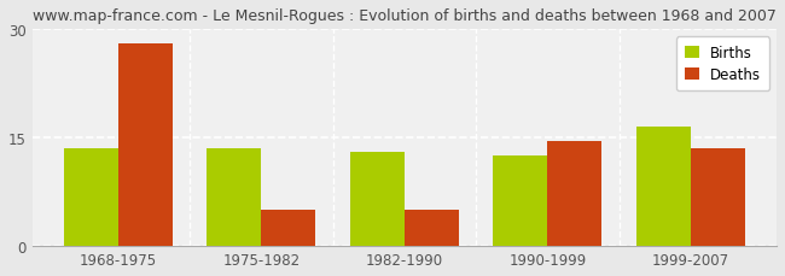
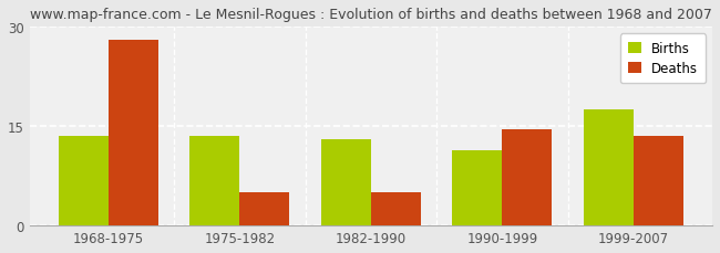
Births/1990-1999: 12.5 -> 11.4
Births/1999-2007: 16.5 -> 17.6
